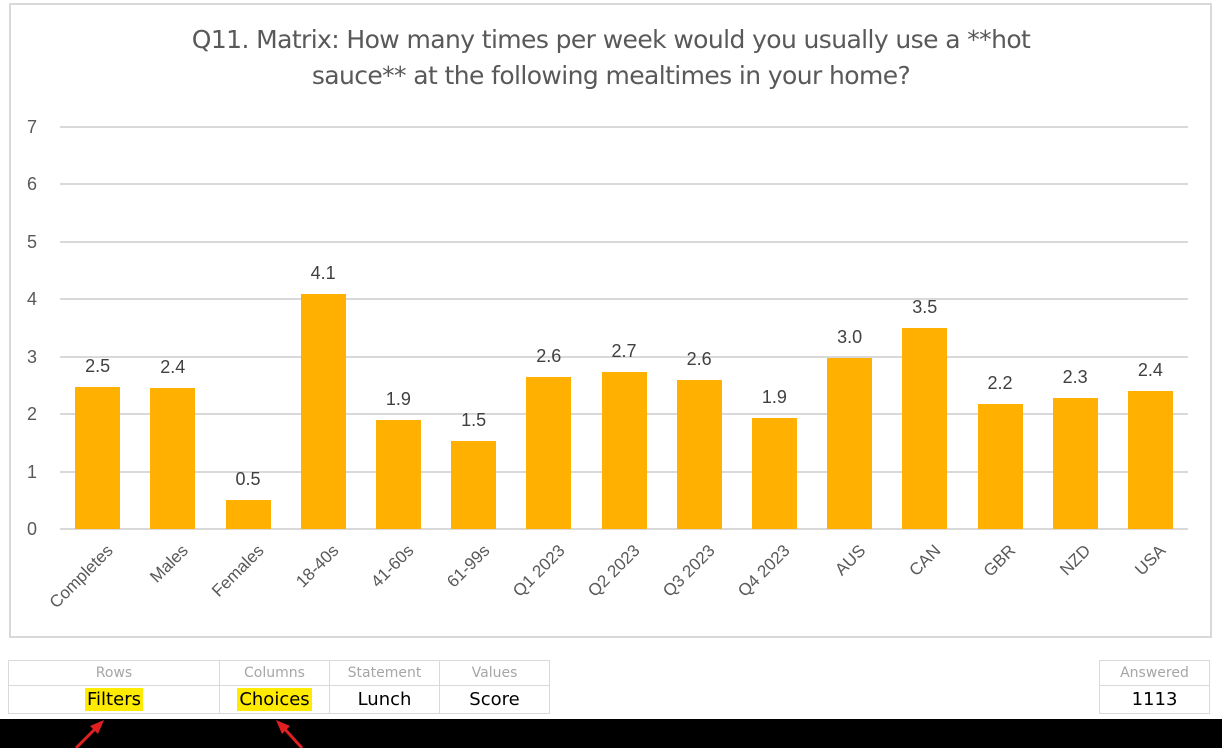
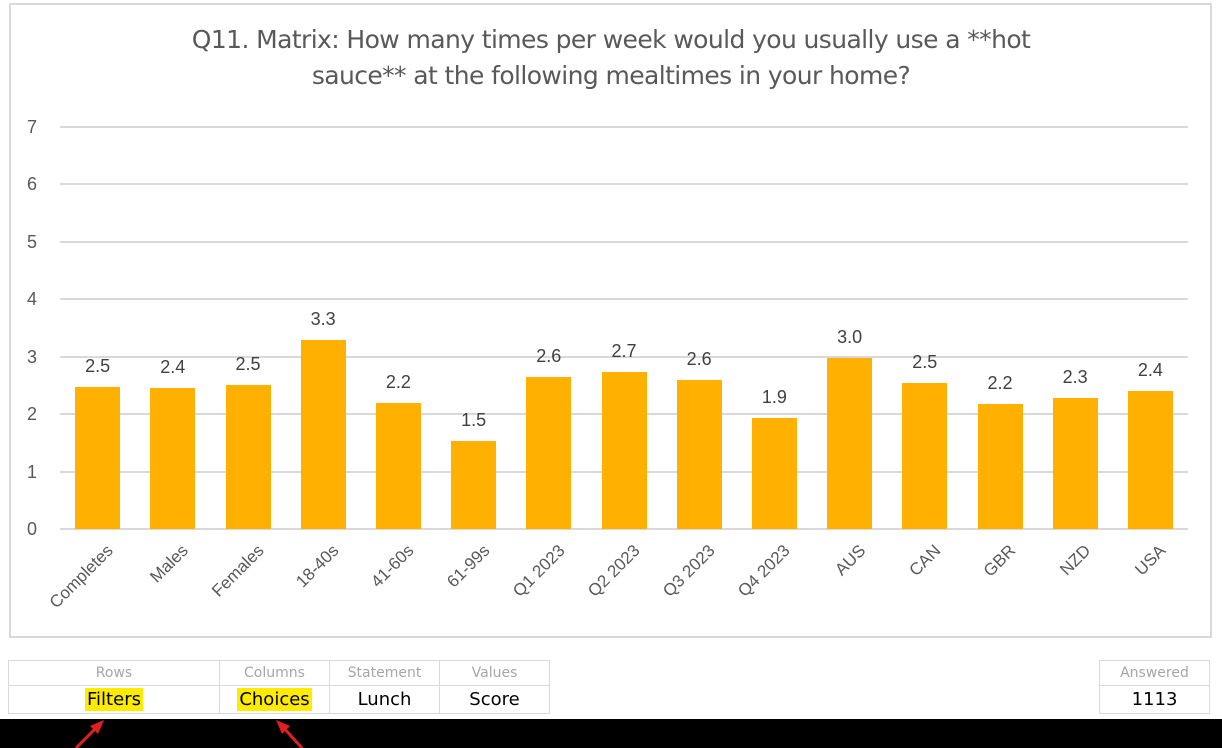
Females: 0.5 -> 2.5
18-40s: 4.1 -> 3.3
41-60s: 1.9 -> 2.2
CAN: 3.5 -> 2.5
